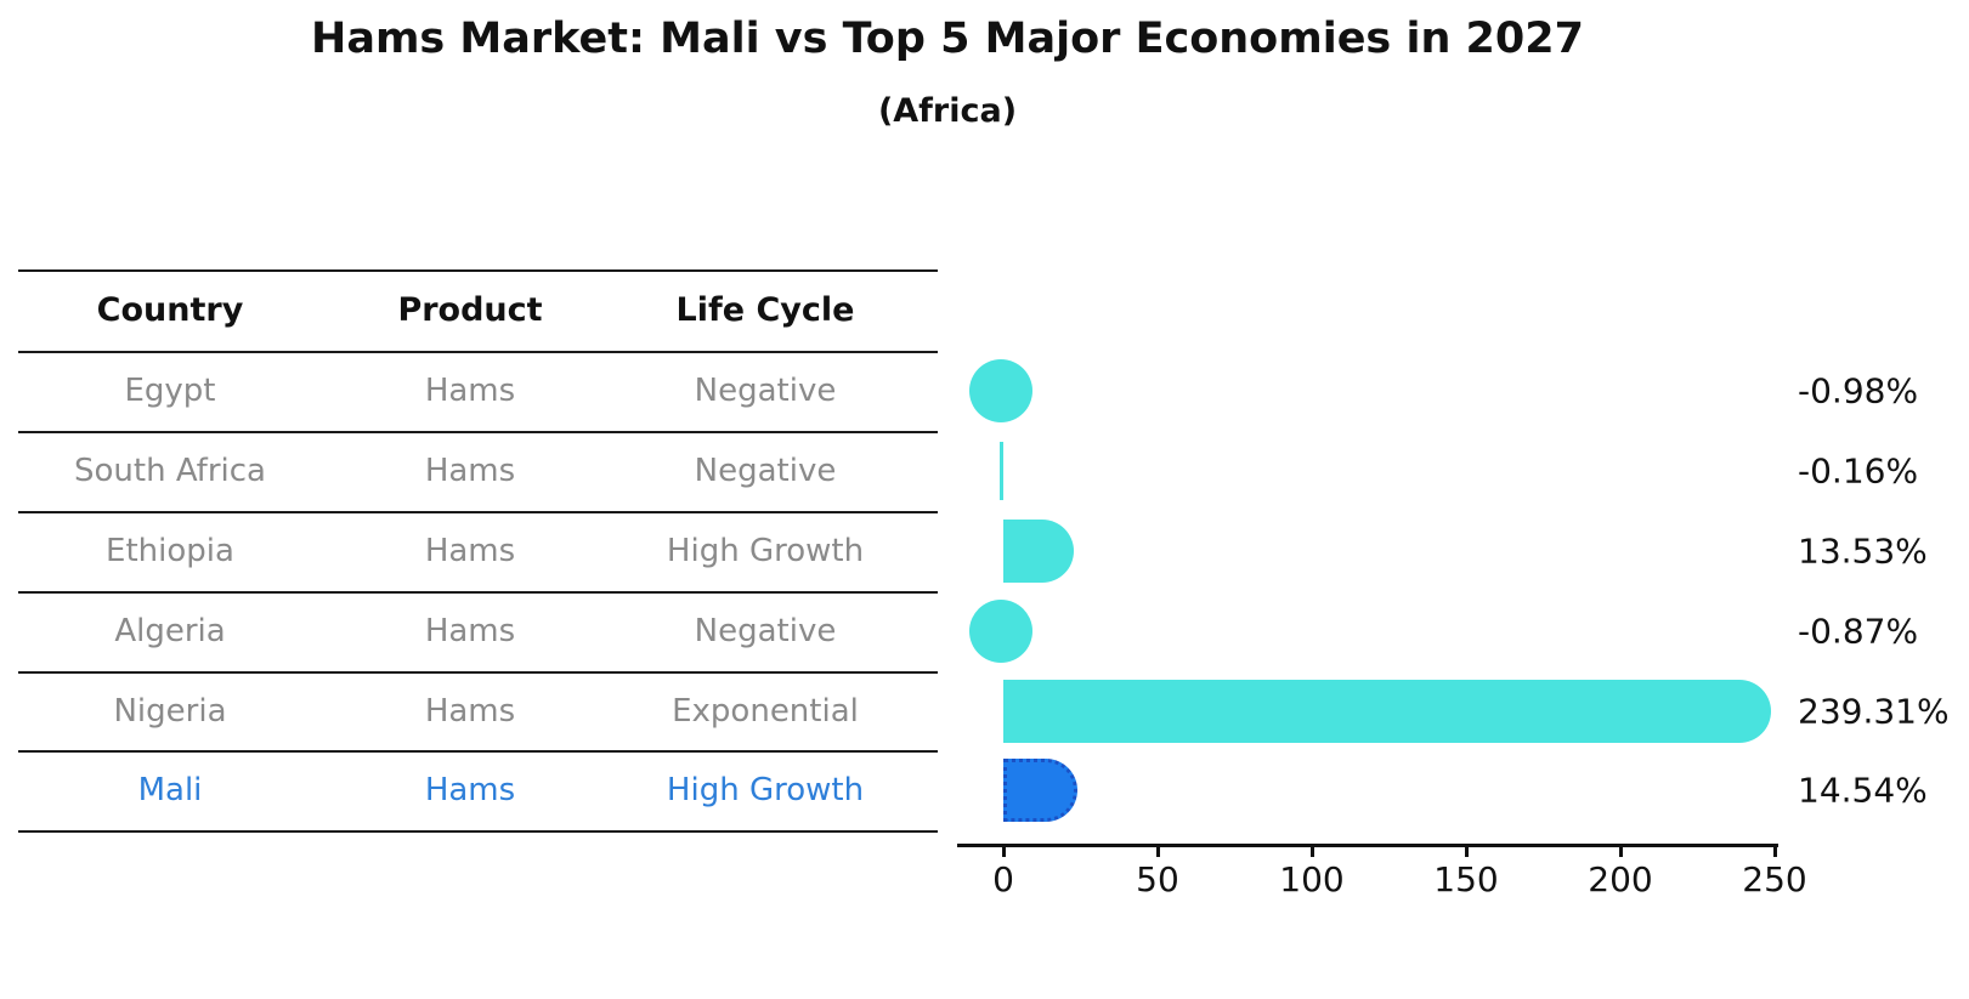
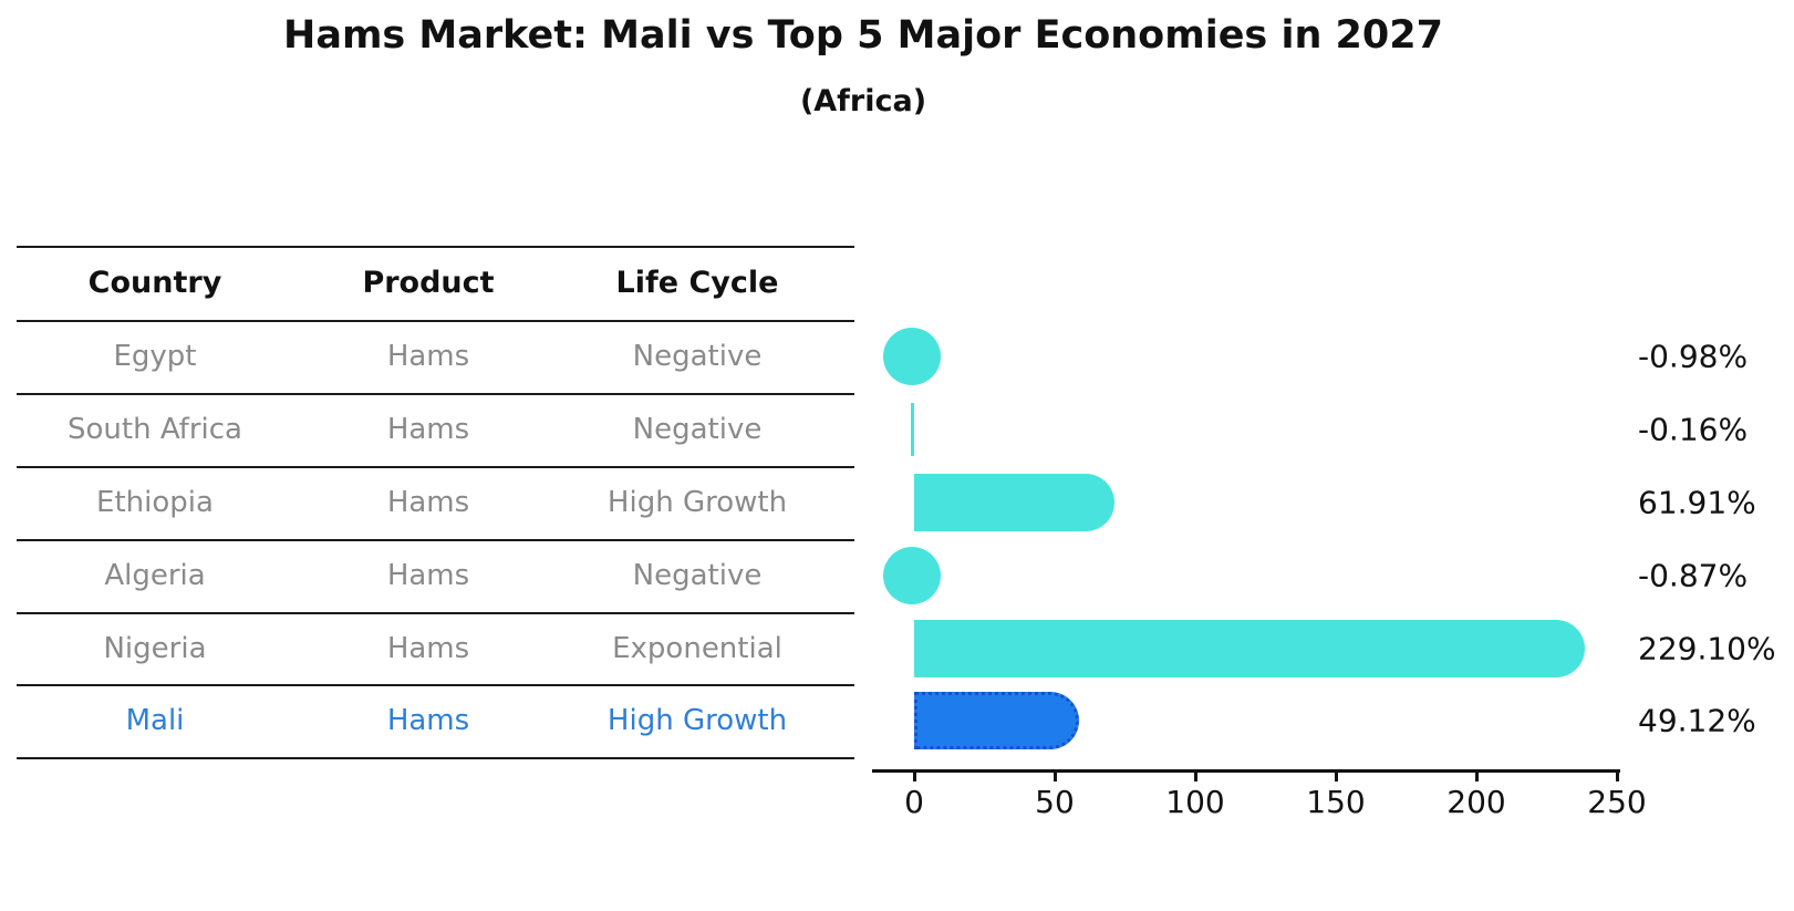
Ethiopia: 13.53% -> 61.91%
Nigeria: 239.31% -> 229.10%
Mali: 14.54% -> 49.12%
